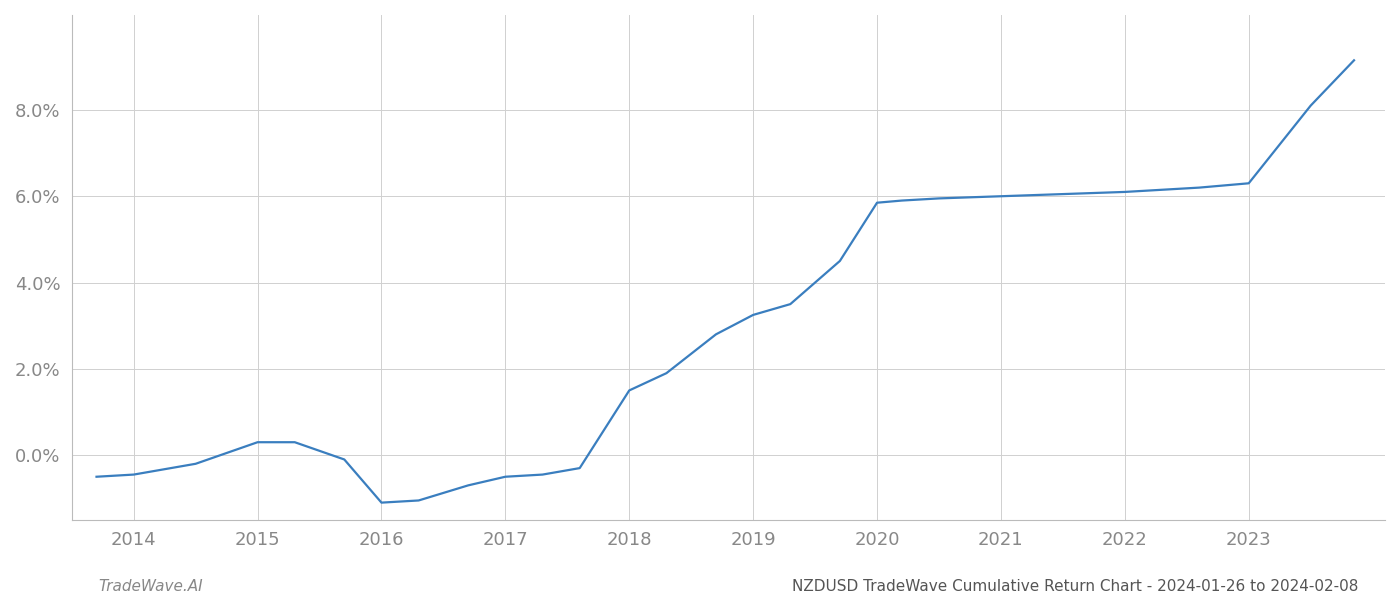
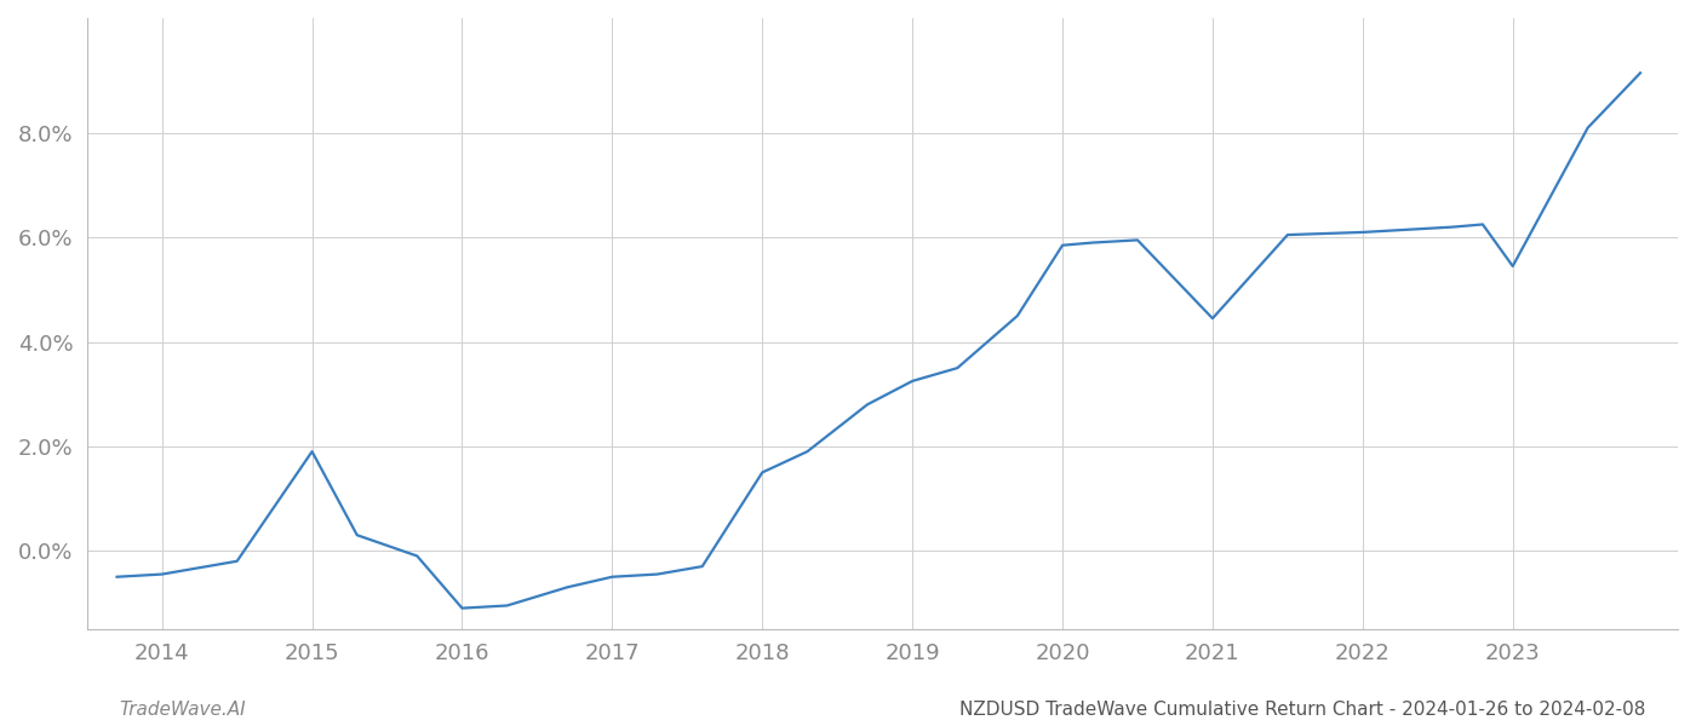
2015: 0.30% -> 1.90%
2021: 6.00% -> 4.45%
2023: 6.30% -> 5.45%
